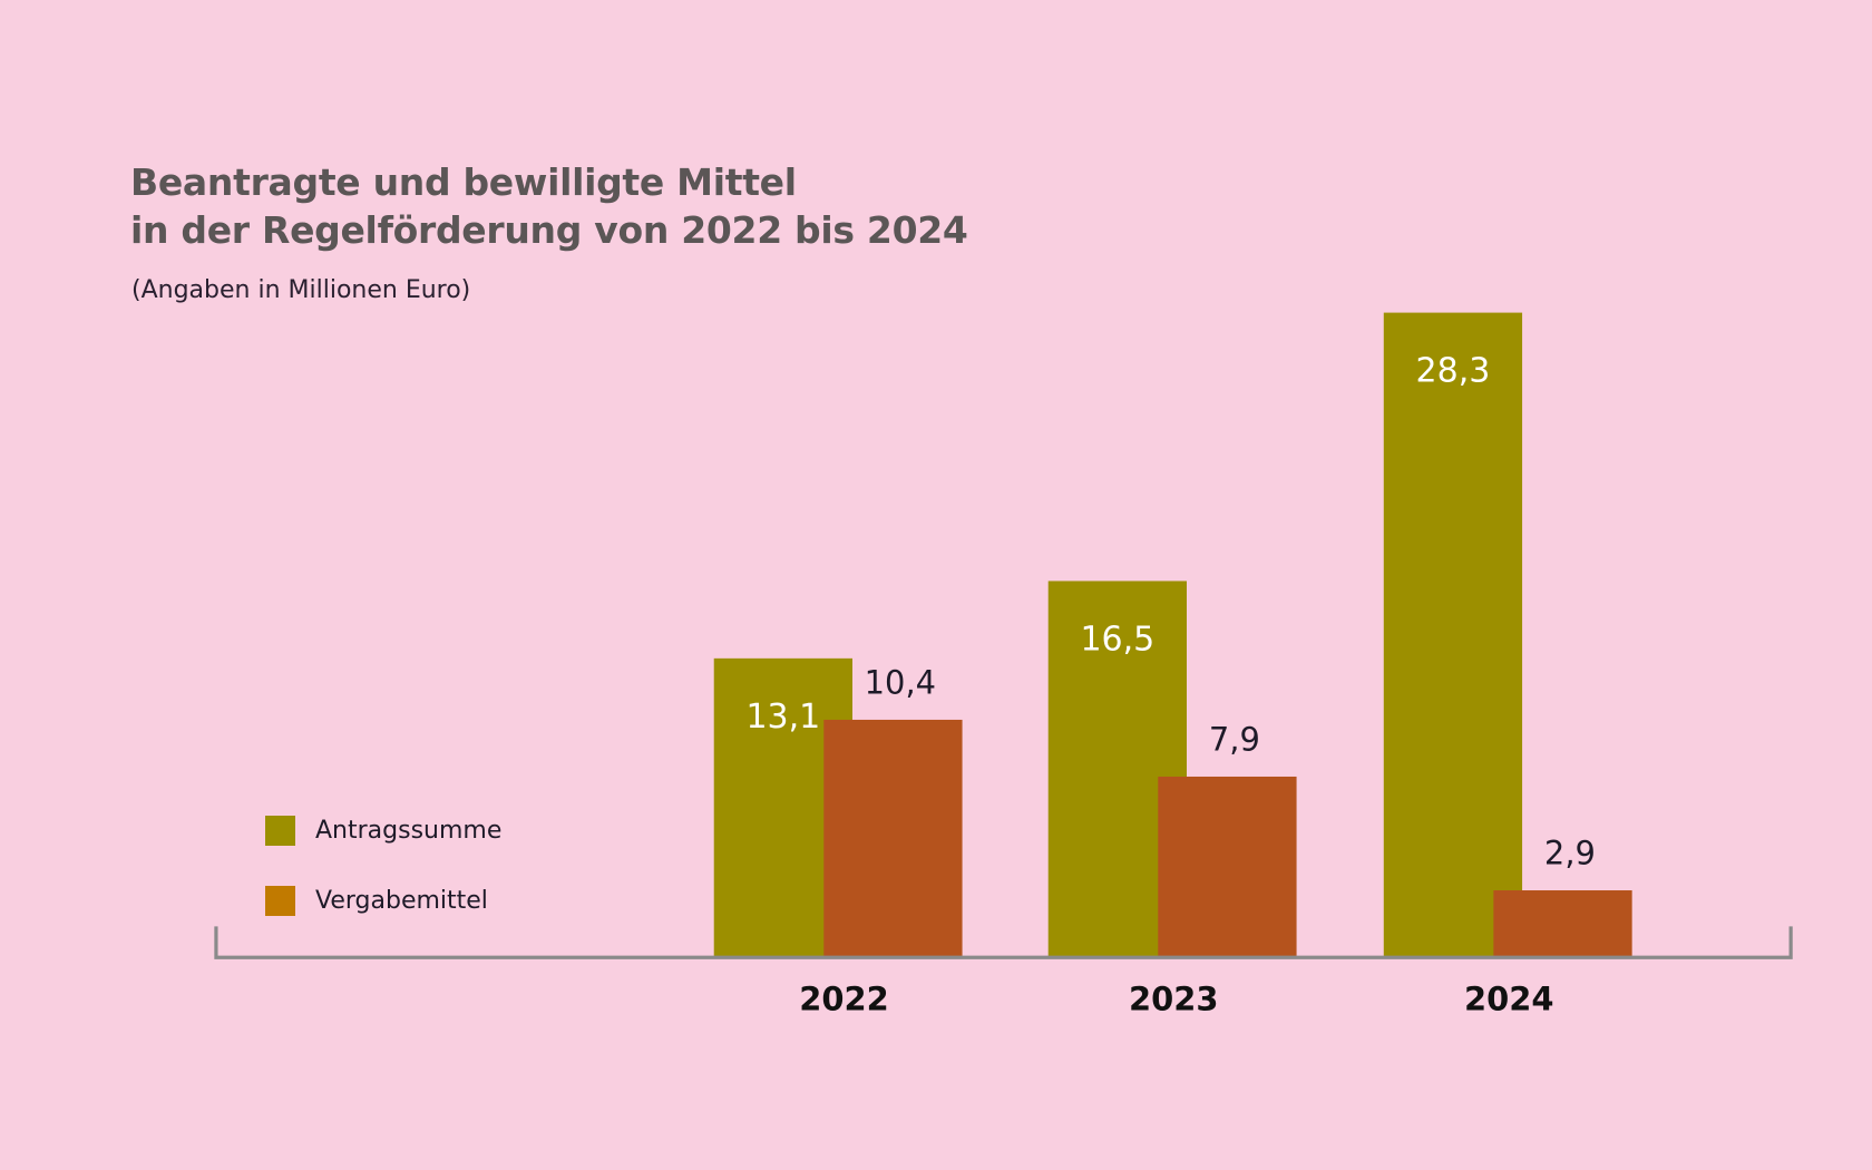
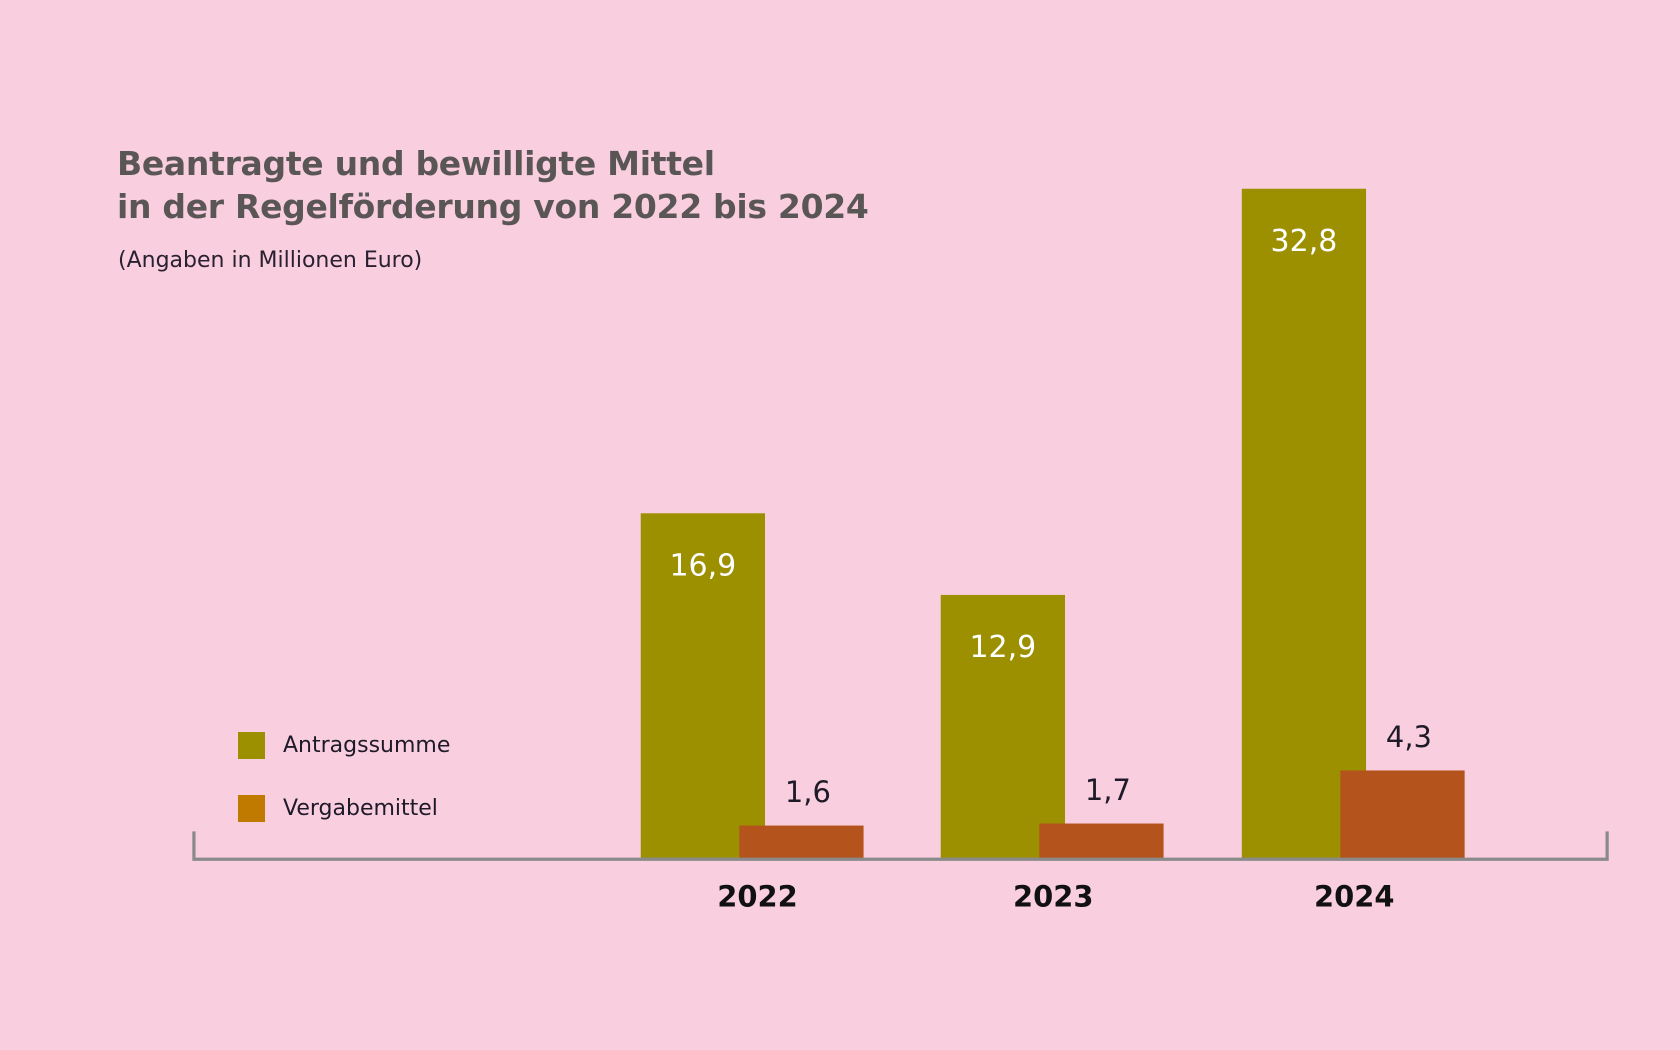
Antragssumme/2022: 13,1 -> 16,9
Vergabemittel/2022: 10,4 -> 1,6
Antragssumme/2023: 16,5 -> 12,9
Vergabemittel/2023: 7,9 -> 1,7
Antragssumme/2024: 28,3 -> 32,8
Vergabemittel/2024: 2,9 -> 4,3
